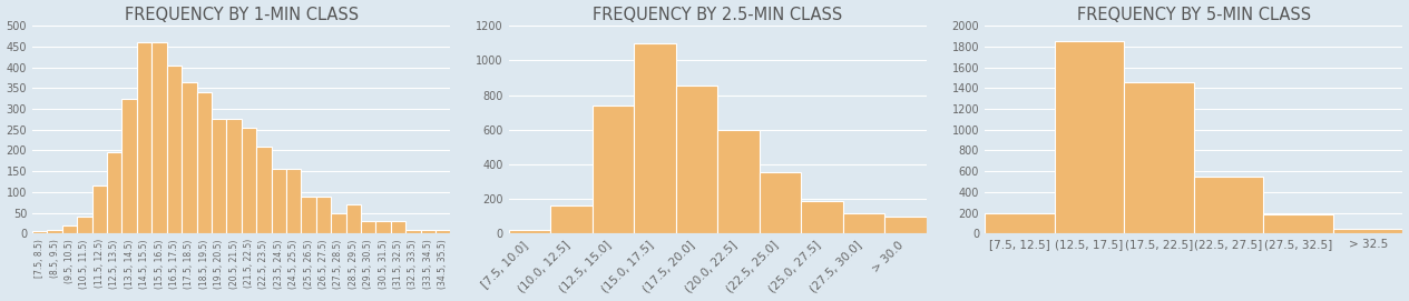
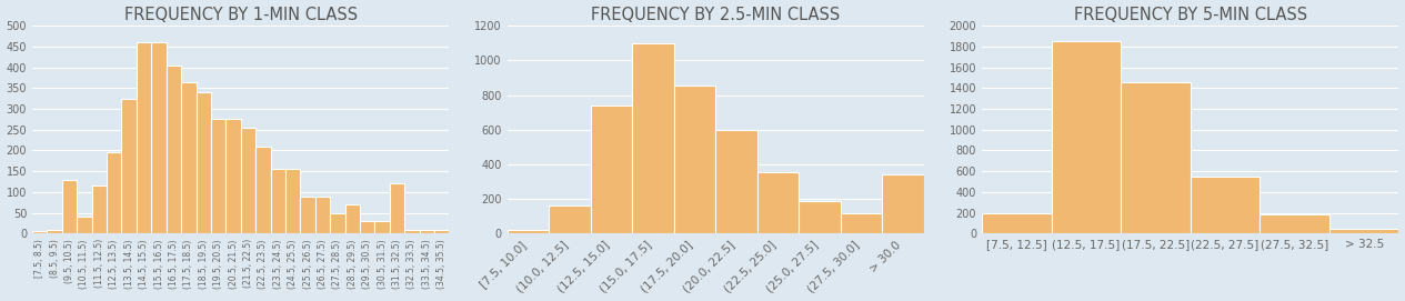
FREQUENCY BY 1-MIN CLASS/(9.5, 10.5): 20 -> 130
FREQUENCY BY 1-MIN CLASS/(31.5, 32.5): 30 -> 120
FREQUENCY BY 2.5-MIN CLASS/> 30.0: 100 -> 340
